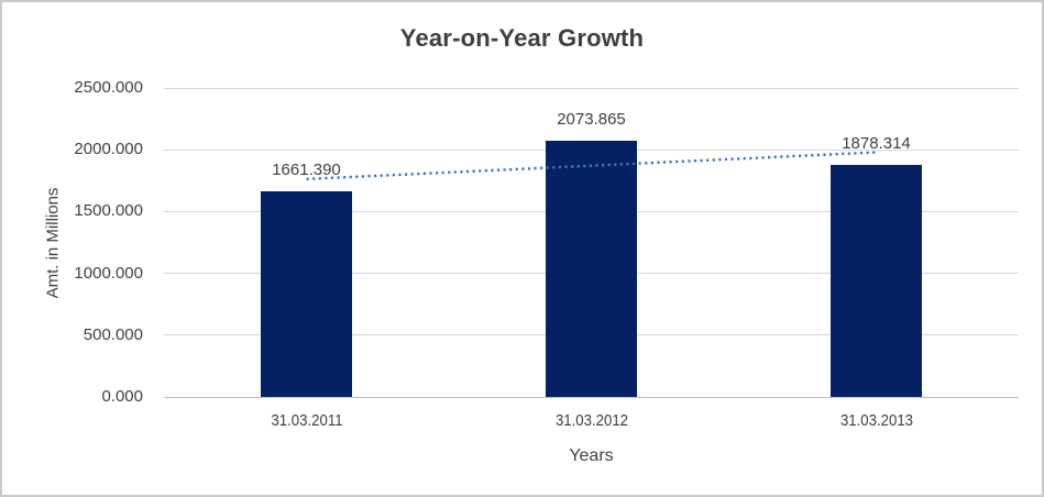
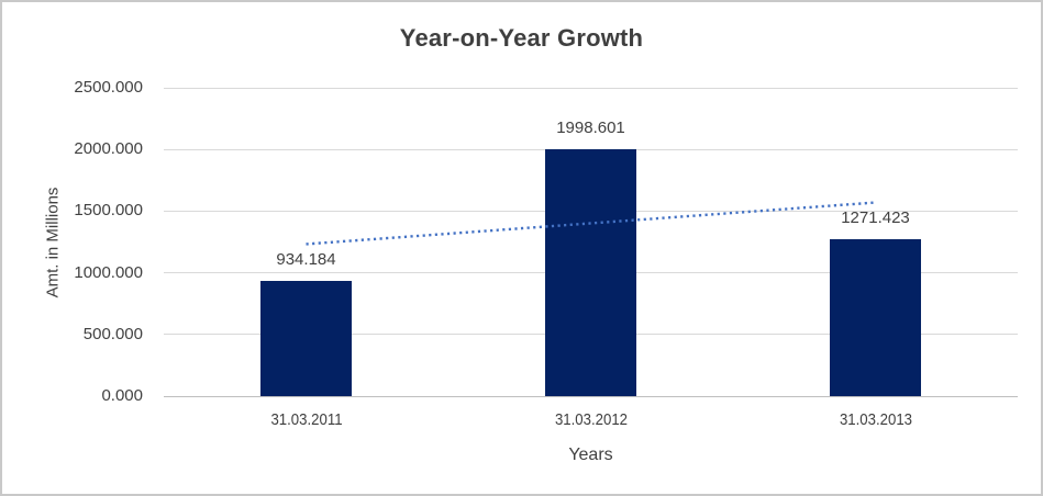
31.03.2011: 1661.390 -> 934.184
31.03.2012: 2073.865 -> 1998.601
31.03.2013: 1878.314 -> 1271.423
